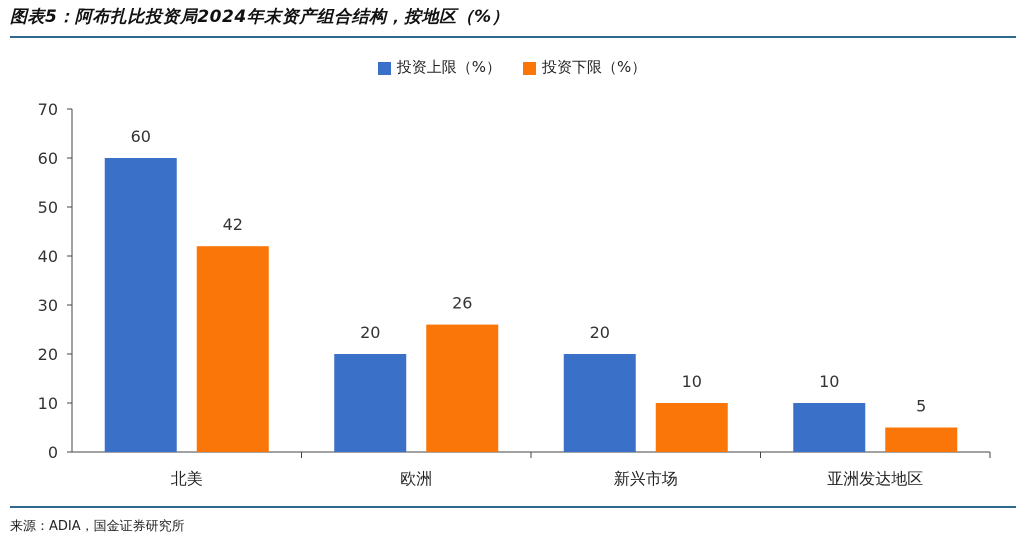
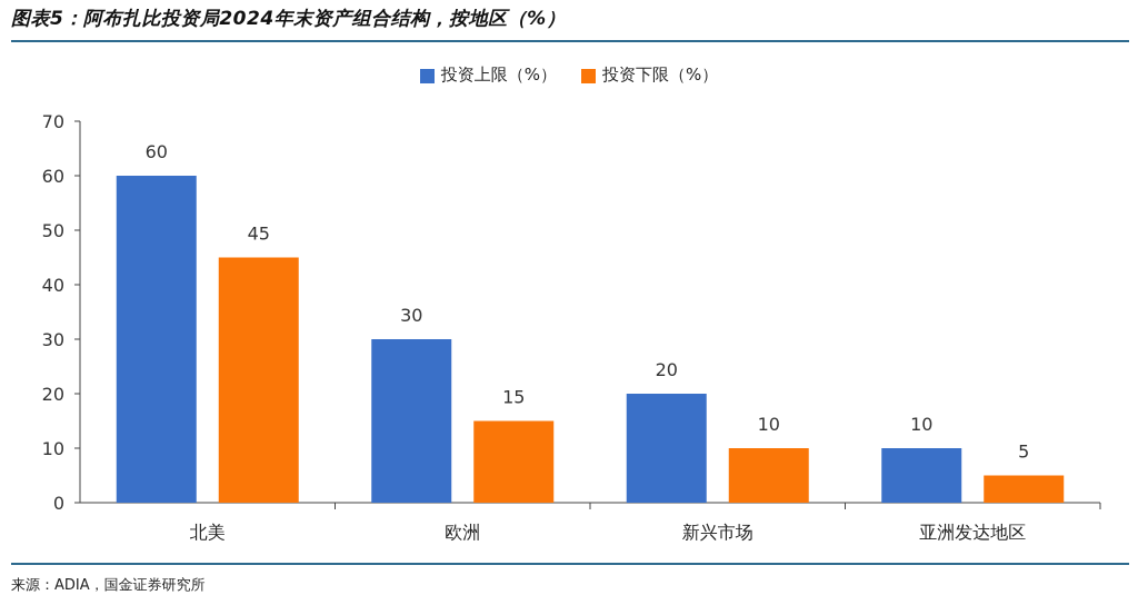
投资下限（%）/北美: 42 -> 45
投资上限（%）/欧洲: 20 -> 30
投资下限（%）/欧洲: 26 -> 15
